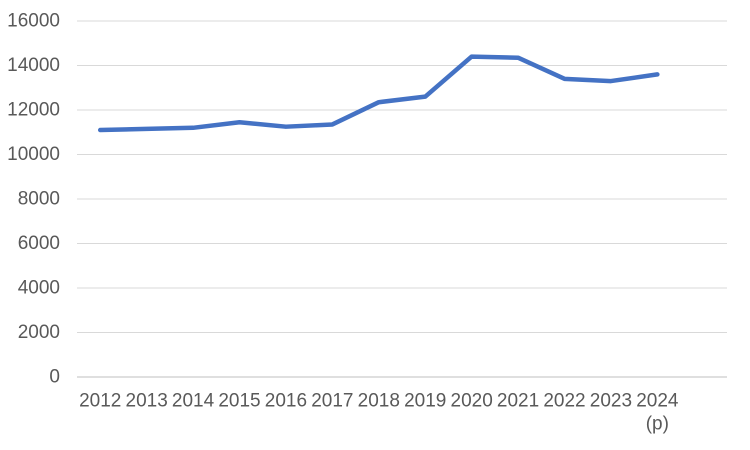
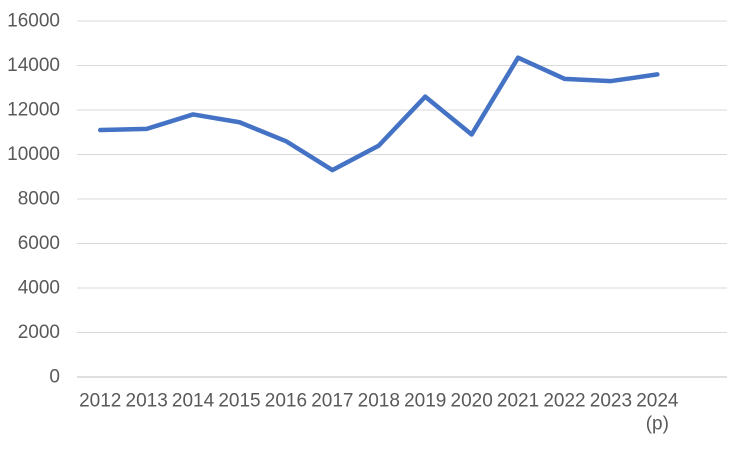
2014: 11200 -> 11800
2016: 11200 -> 10600
2017: 11400 -> 9300
2018: 12400 -> 10400
2020: 14400 -> 10900
